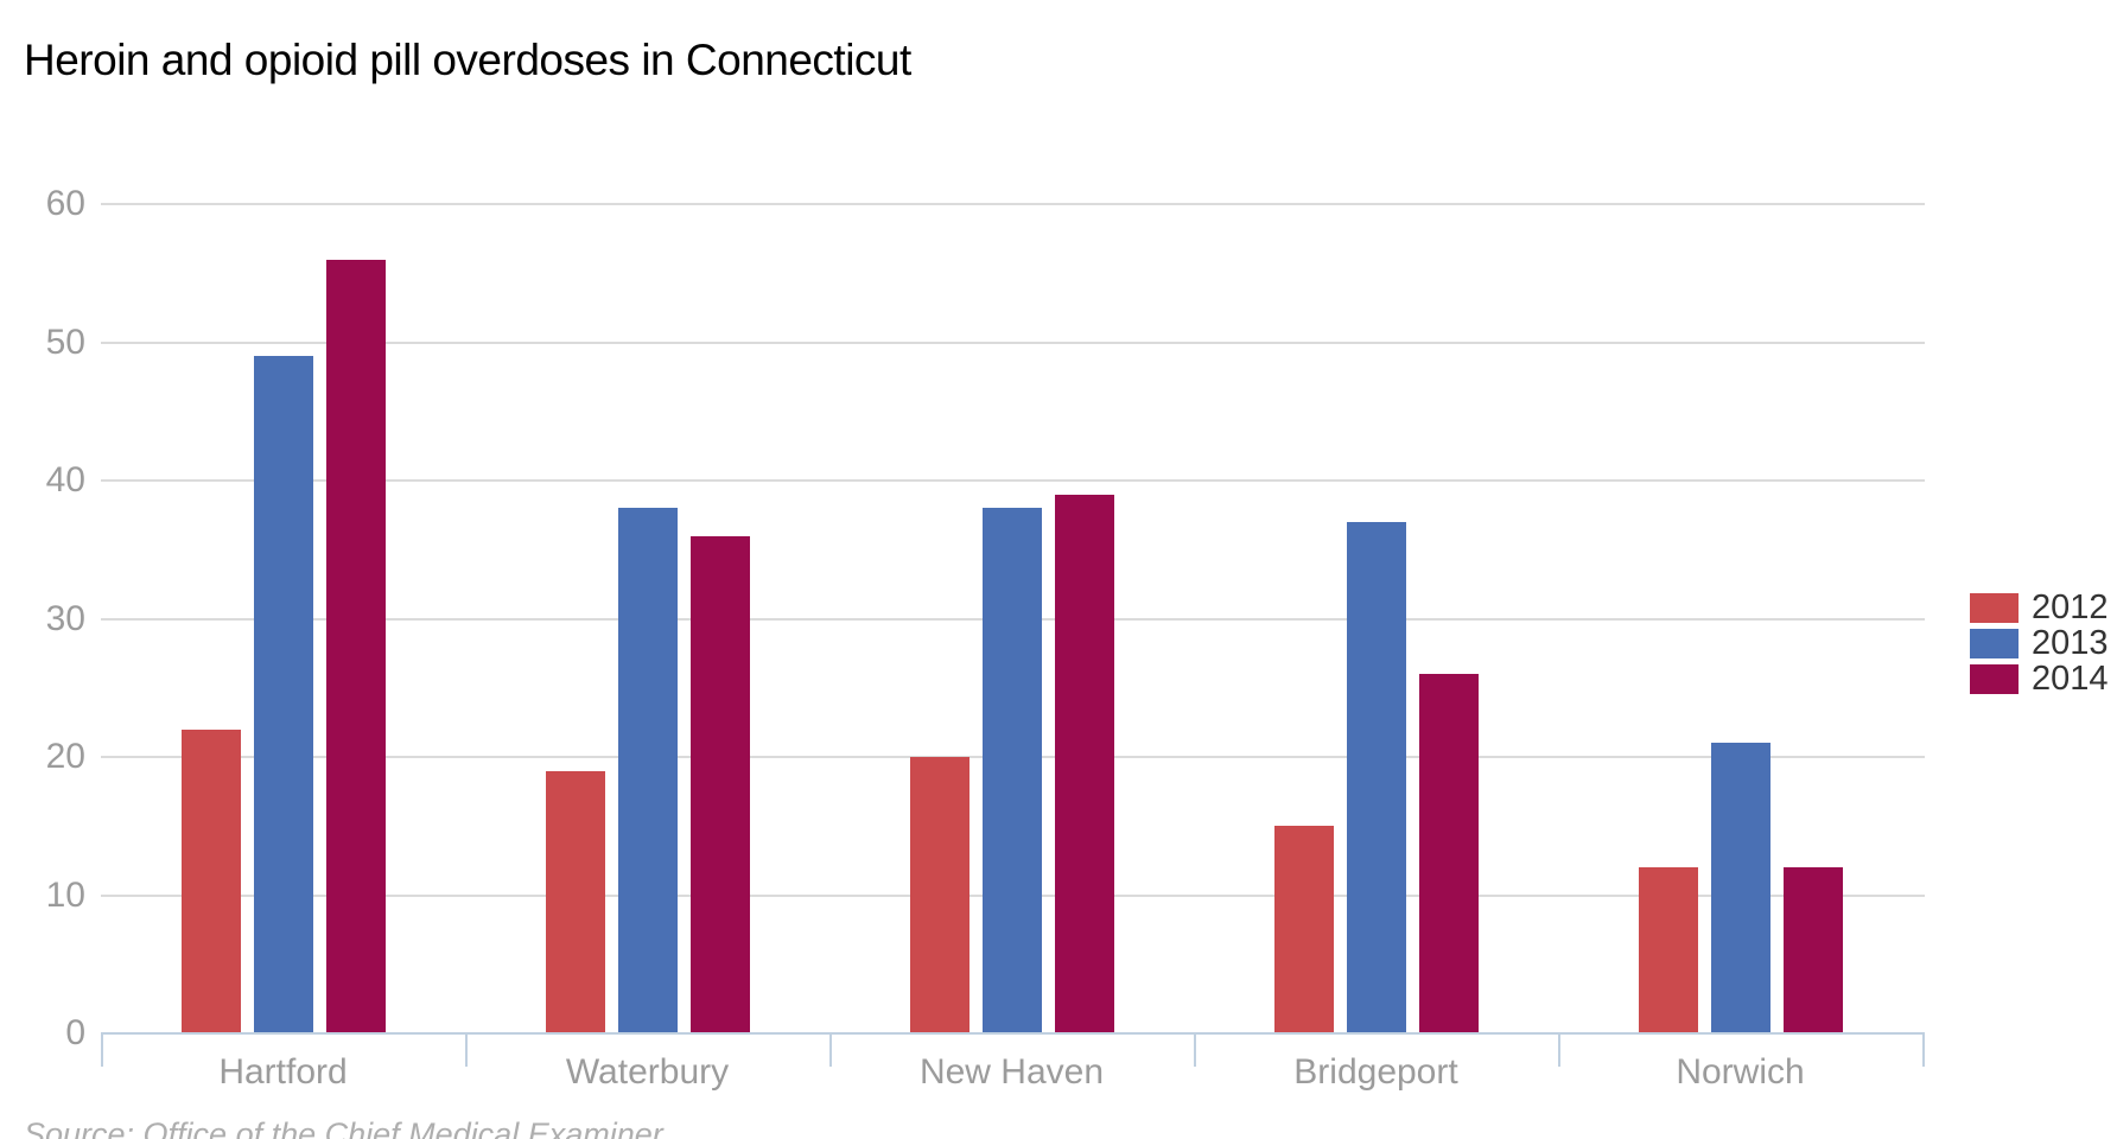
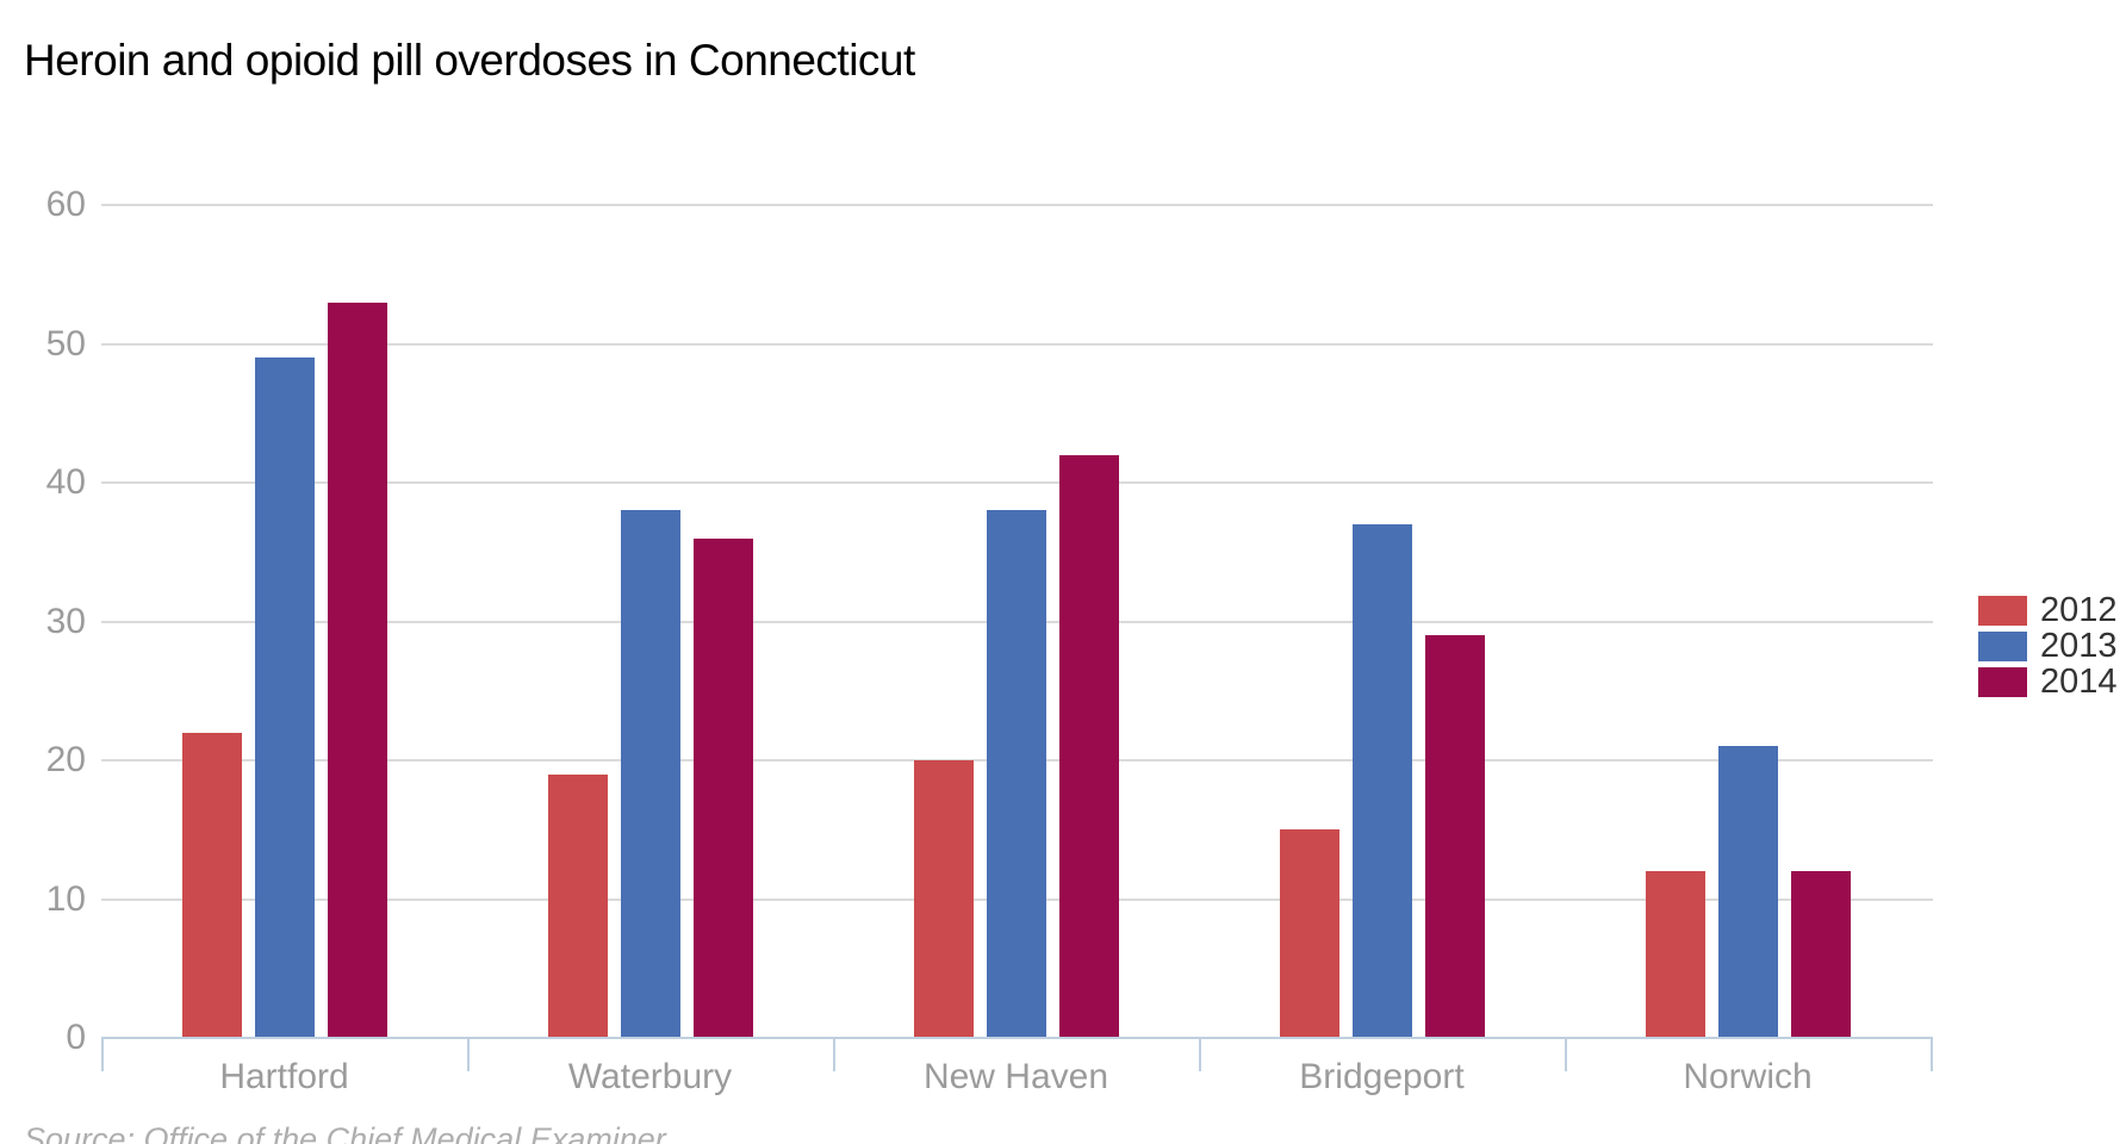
2014/Hartford: 56 -> 53
2014/New Haven: 39 -> 42
2014/Bridgeport: 26 -> 29
